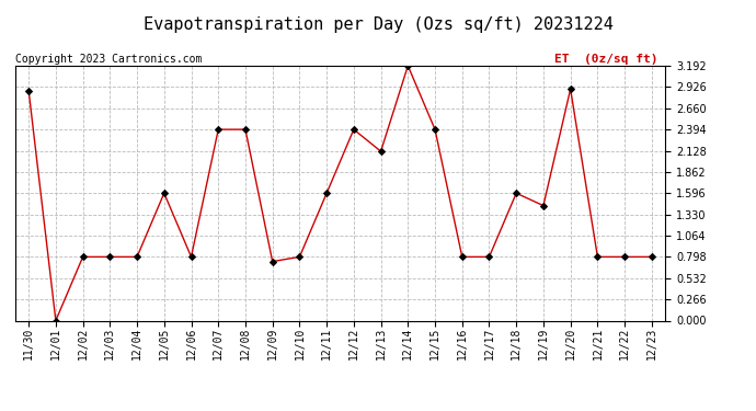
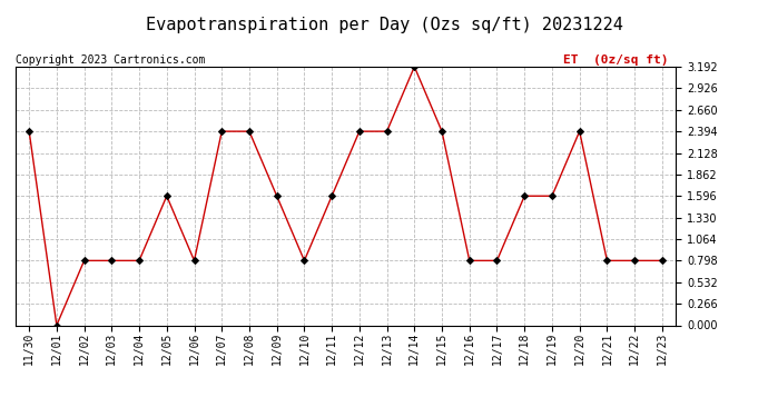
11/30: 2.88 -> 2.39
12/09: 0.74 -> 1.60
12/13: 2.12 -> 2.39
12/19: 1.44 -> 1.60
12/20: 2.90 -> 2.39
